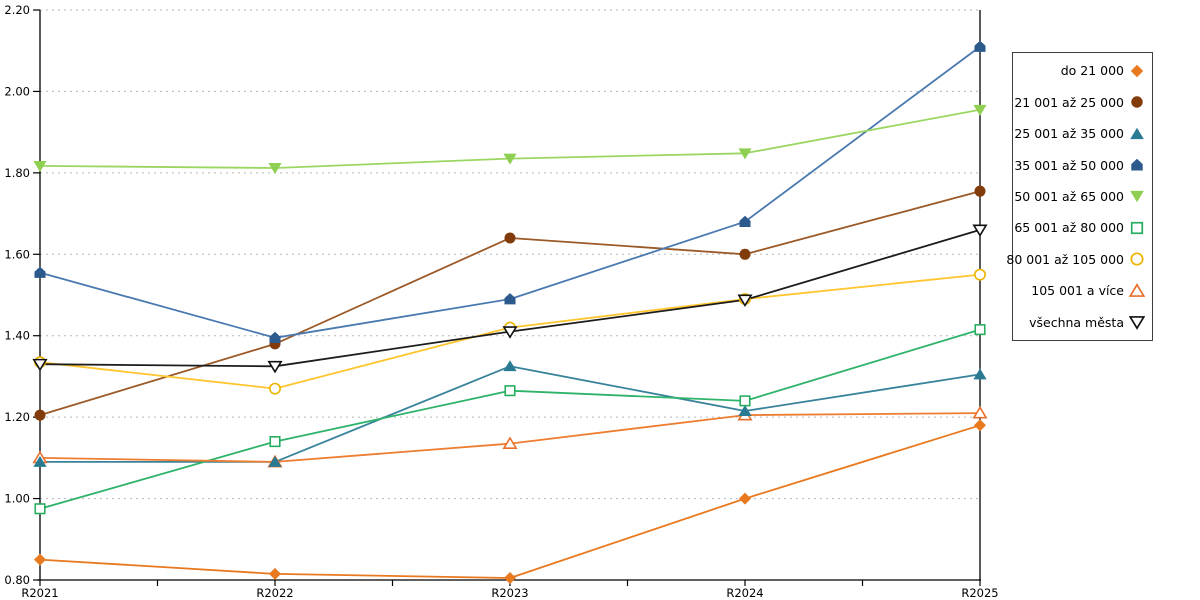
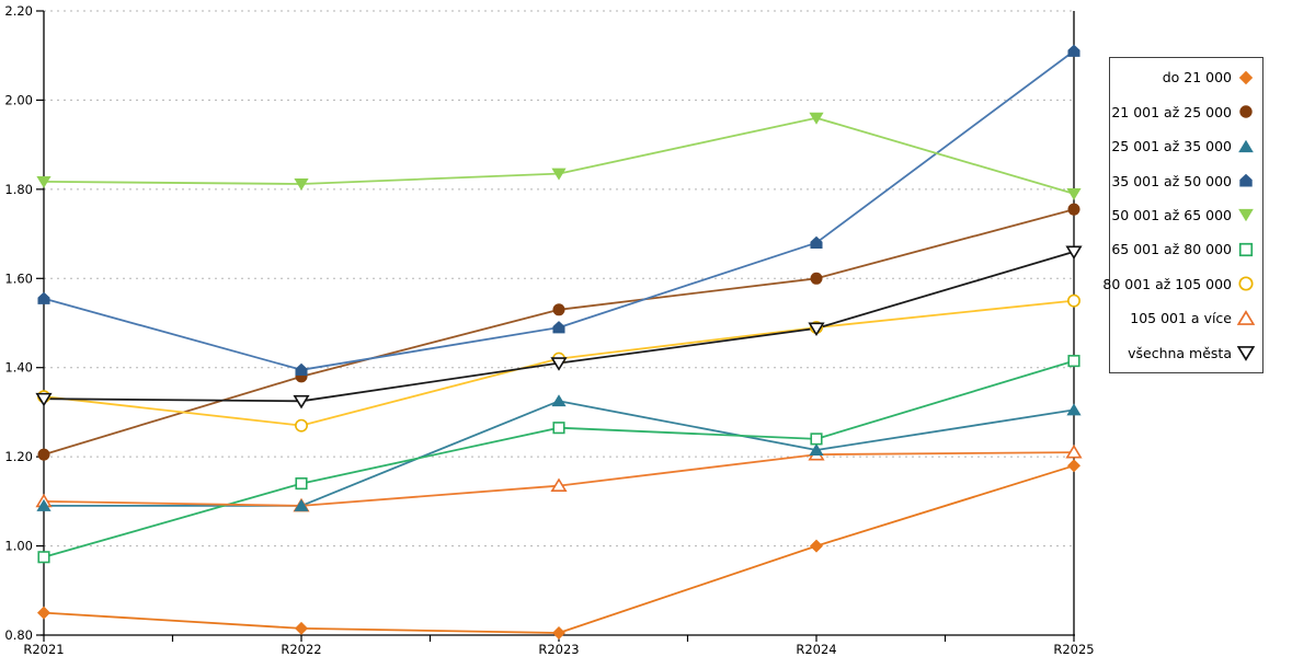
21 001 až 25 000/R2023: 1.64 -> 1.53
50 001 až 65 000/R2024: 1.85 -> 1.96
50 001 až 65 000/R2025: 1.96 -> 1.79
